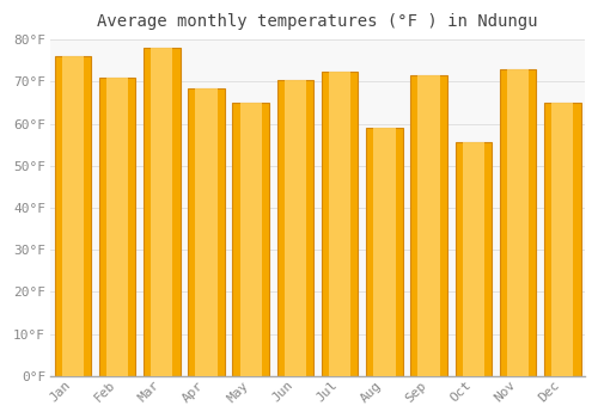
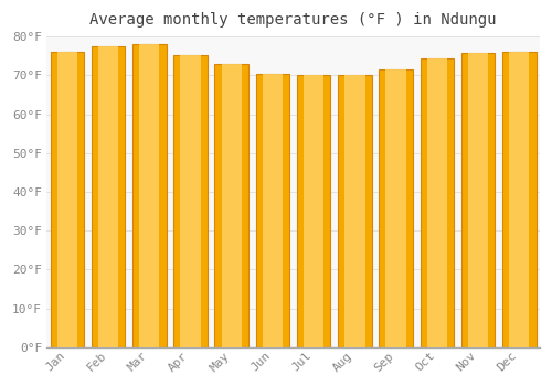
Feb: 71.0°F -> 77.5°F
Apr: 68.5°F -> 75.2°F
May: 65.0°F -> 73.0°F
Jul: 72.5°F -> 70.0°F
Aug: 59.0°F -> 70.0°F
Oct: 55.5°F -> 74.5°F
Nov: 73.0°F -> 75.9°F
Dec: 65.0°F -> 76.1°F
